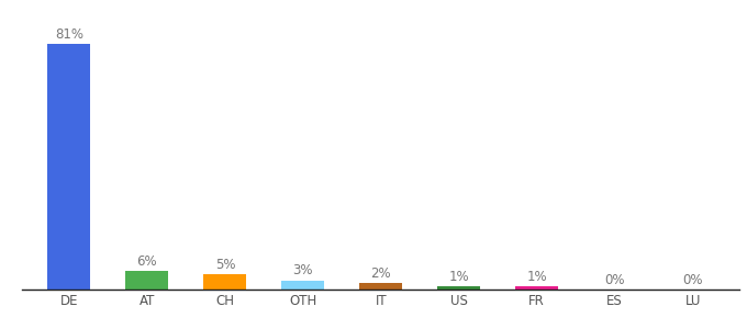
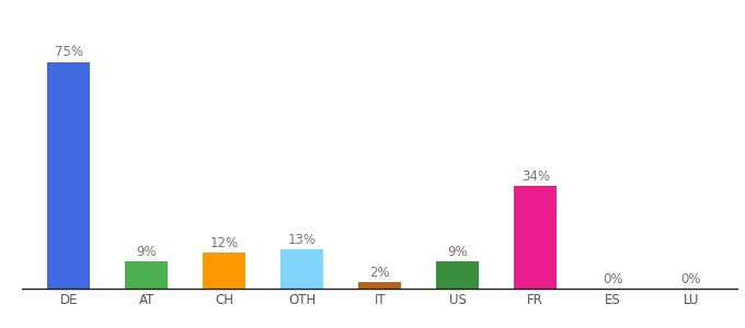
DE: 81% -> 75%
AT: 6% -> 9%
CH: 5% -> 12%
OTH: 3% -> 13%
US: 1% -> 9%
FR: 1% -> 34%
